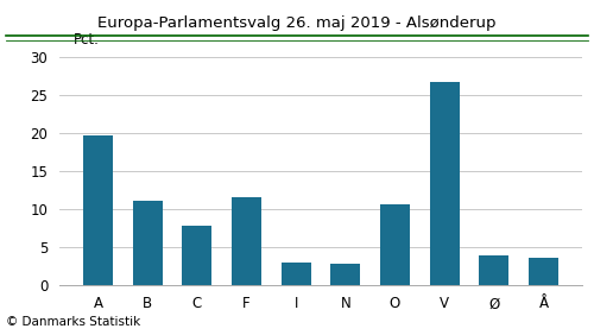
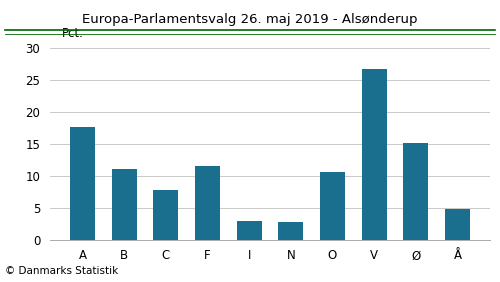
A: 19.7 -> 17.6
Ø: 3.8 -> 15.2
Å: 3.6 -> 4.8
